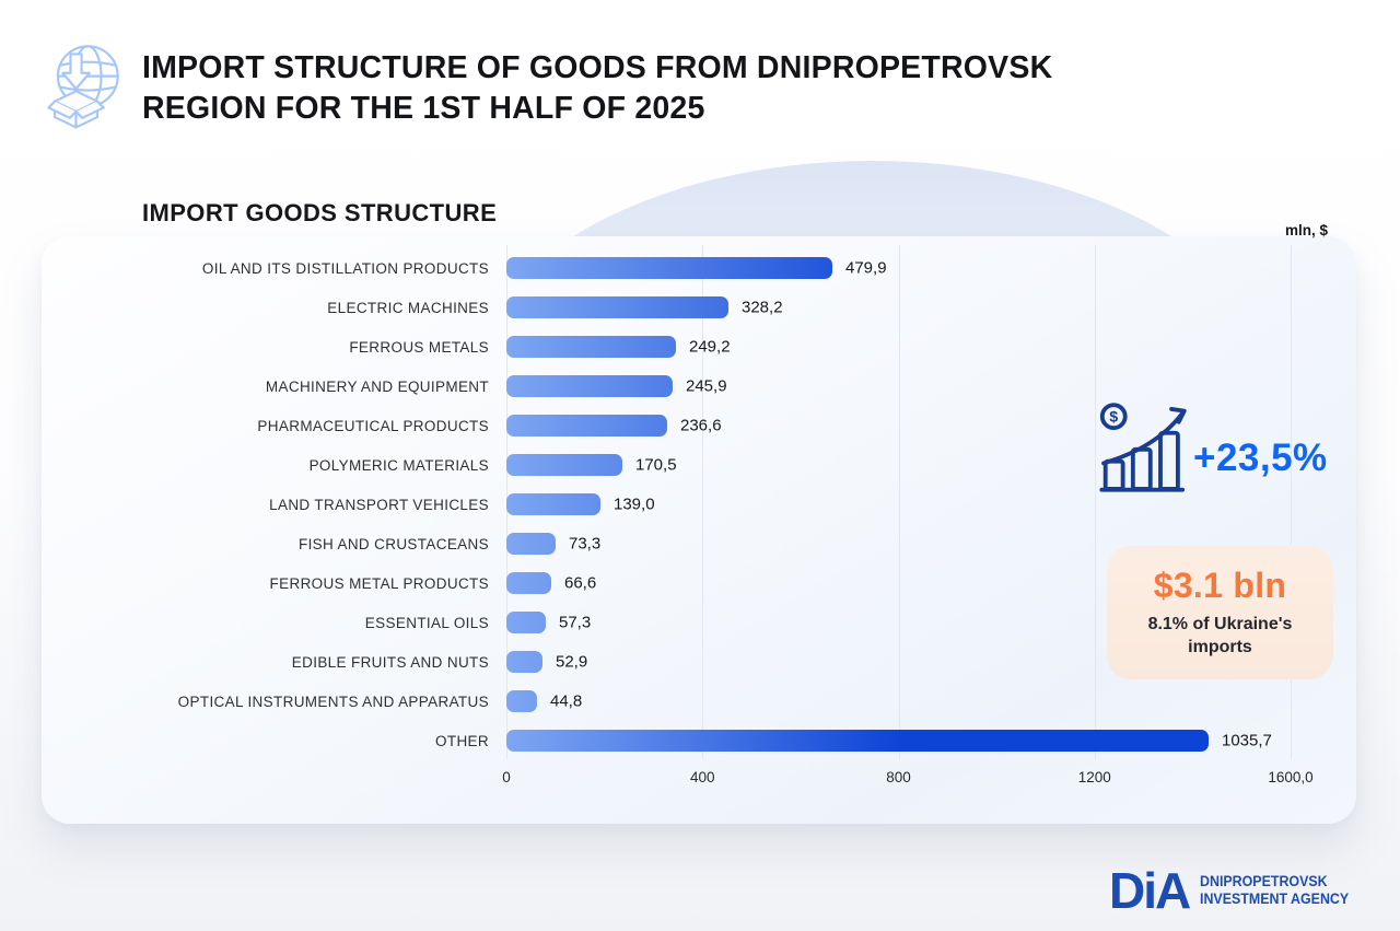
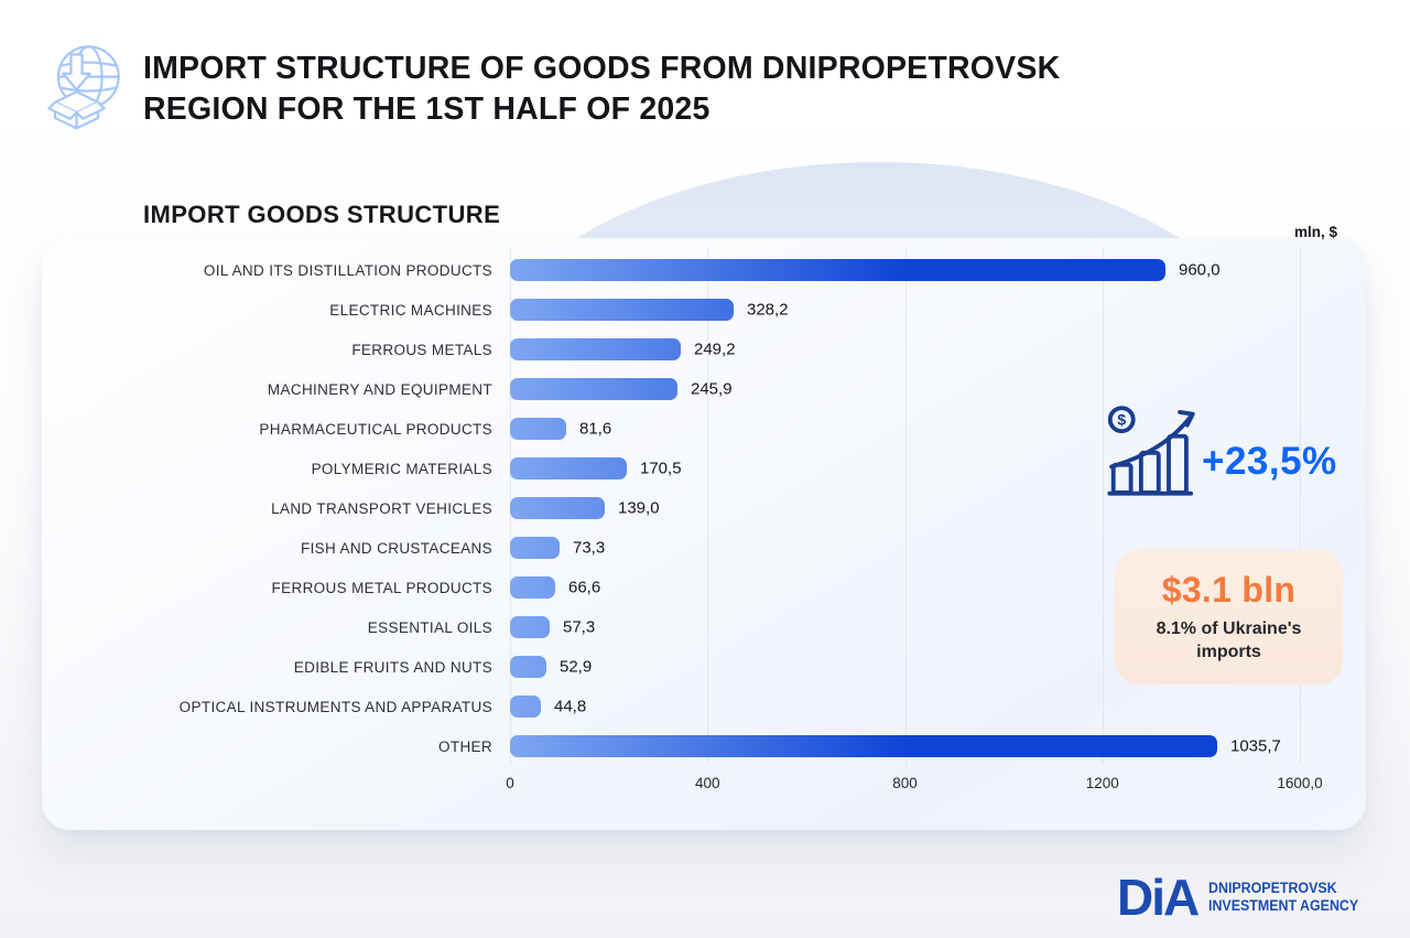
OIL AND ITS DISTILLATION PRODUCTS: 479,9 -> 960,0
PHARMACEUTICAL PRODUCTS: 236,6 -> 81,6
